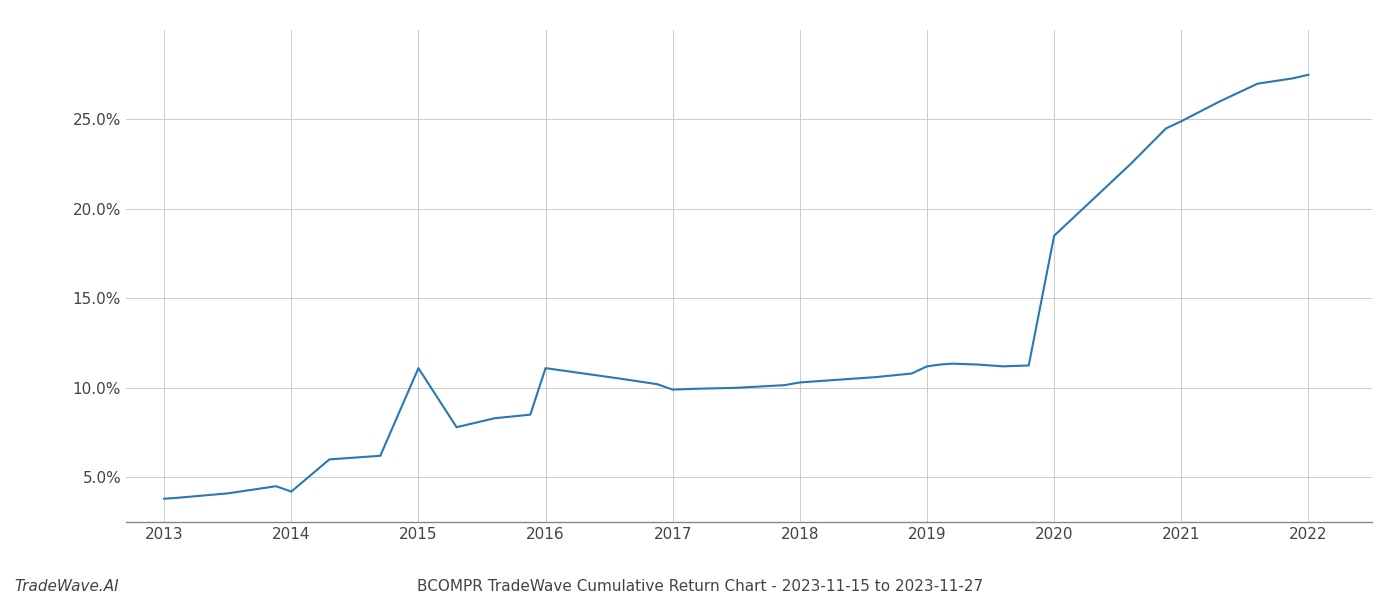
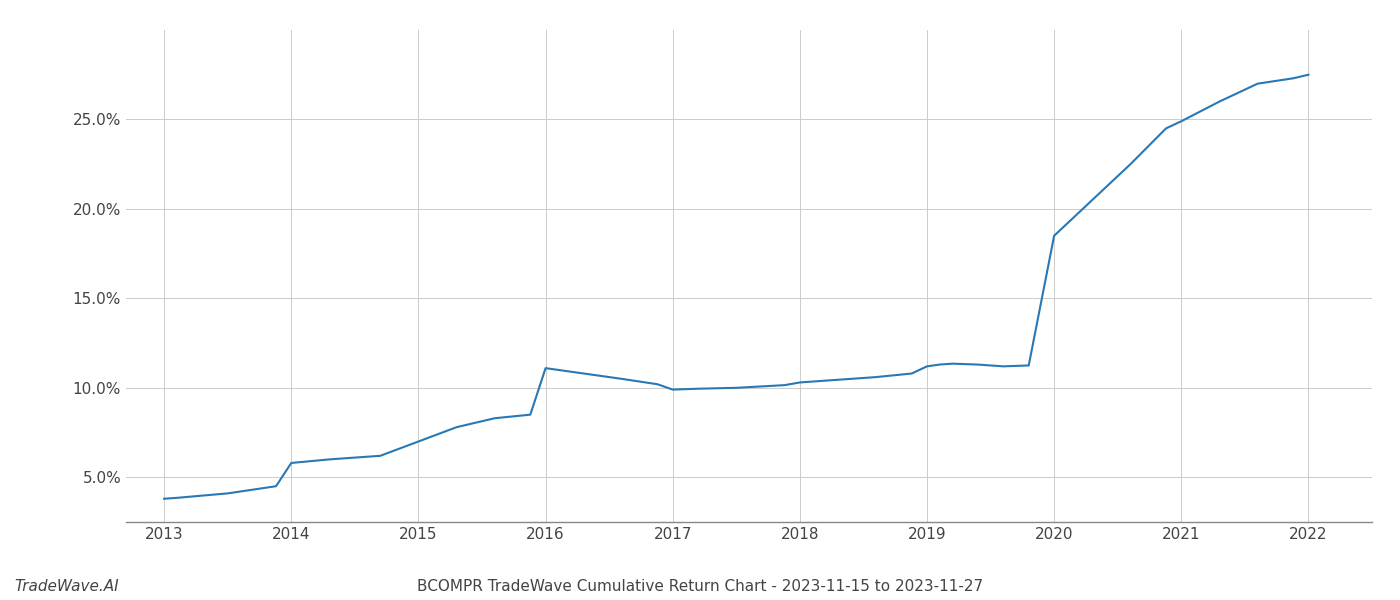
2014: 4.2% -> 5.8%
2015: 11.1% -> 7.0%
